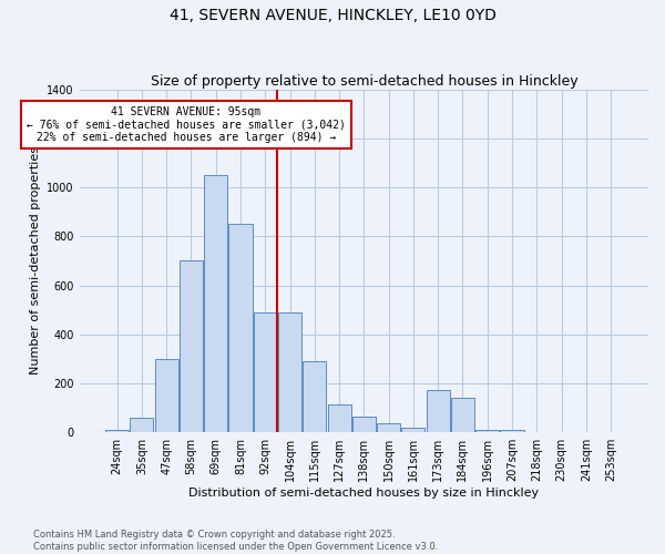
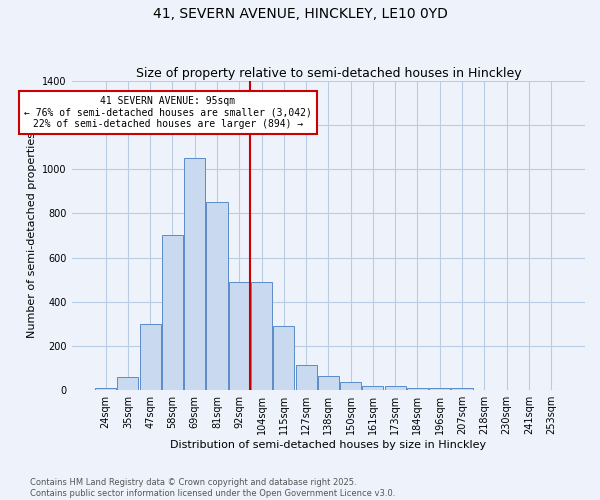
173sqm: 175 -> 18
184sqm: 140 -> 12
